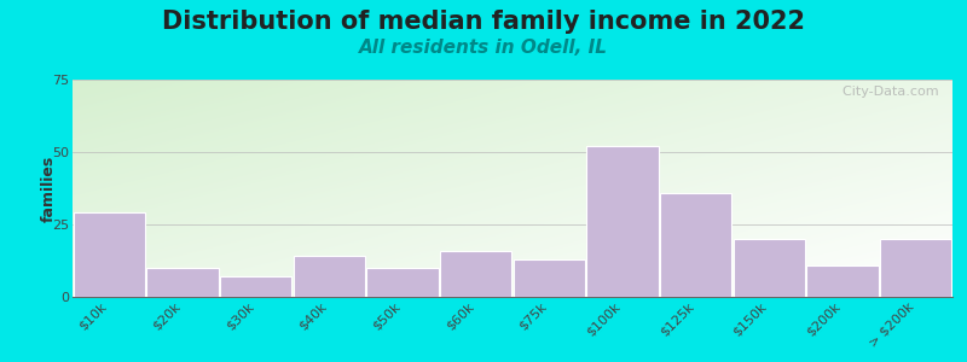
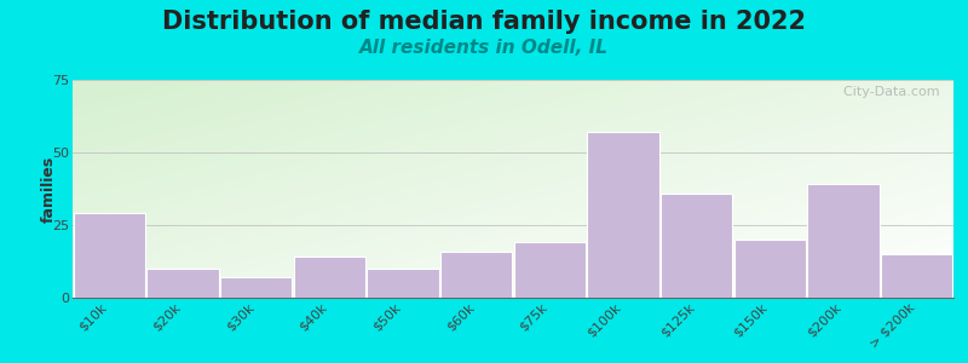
$75k: 13 -> 19
$100k: 52 -> 57
$200k: 11 -> 39
> $200k: 20 -> 15
